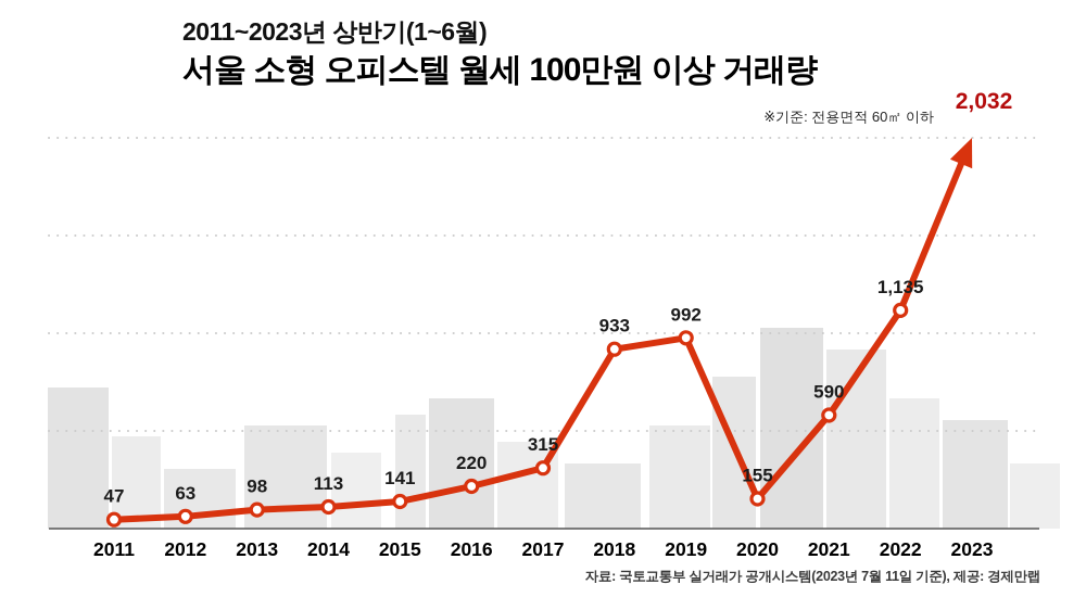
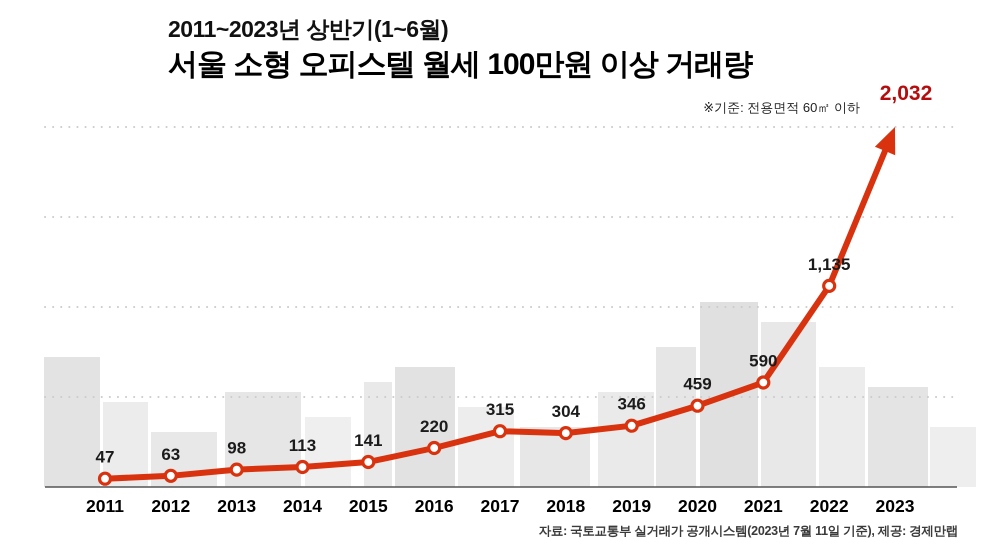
2018: 933 -> 304
2019: 992 -> 346
2020: 155 -> 459
